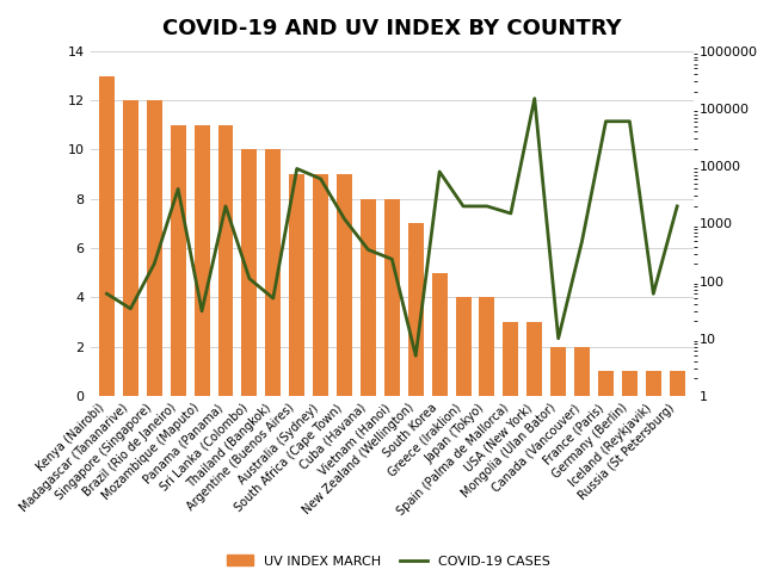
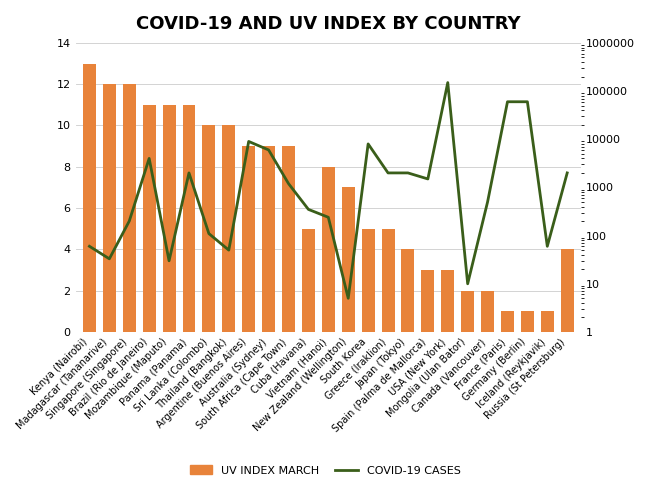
UV INDEX MARCH/Cuba (Havana): 8 -> 5
UV INDEX MARCH/Greece (Iraklion): 4 -> 5
UV INDEX MARCH/Russia (St Petersburg): 1 -> 4
